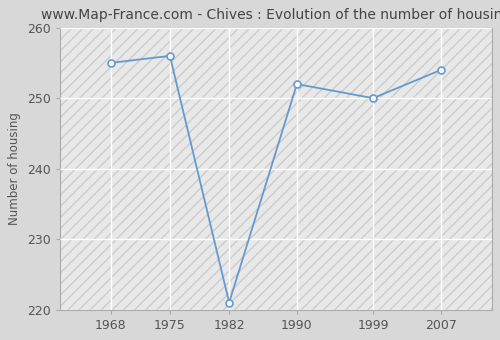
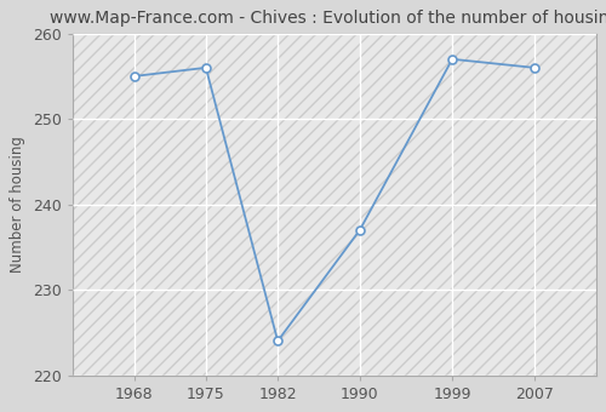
1982: 221 -> 224
1990: 252 -> 237
1999: 250 -> 257
2007: 254 -> 256
